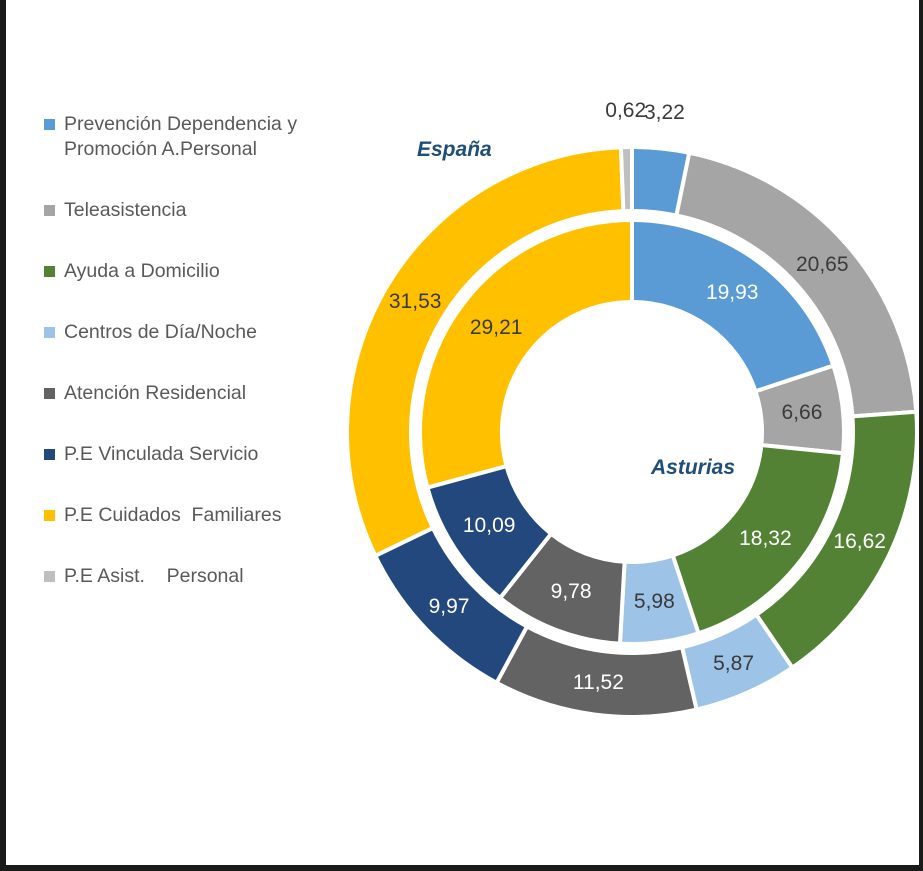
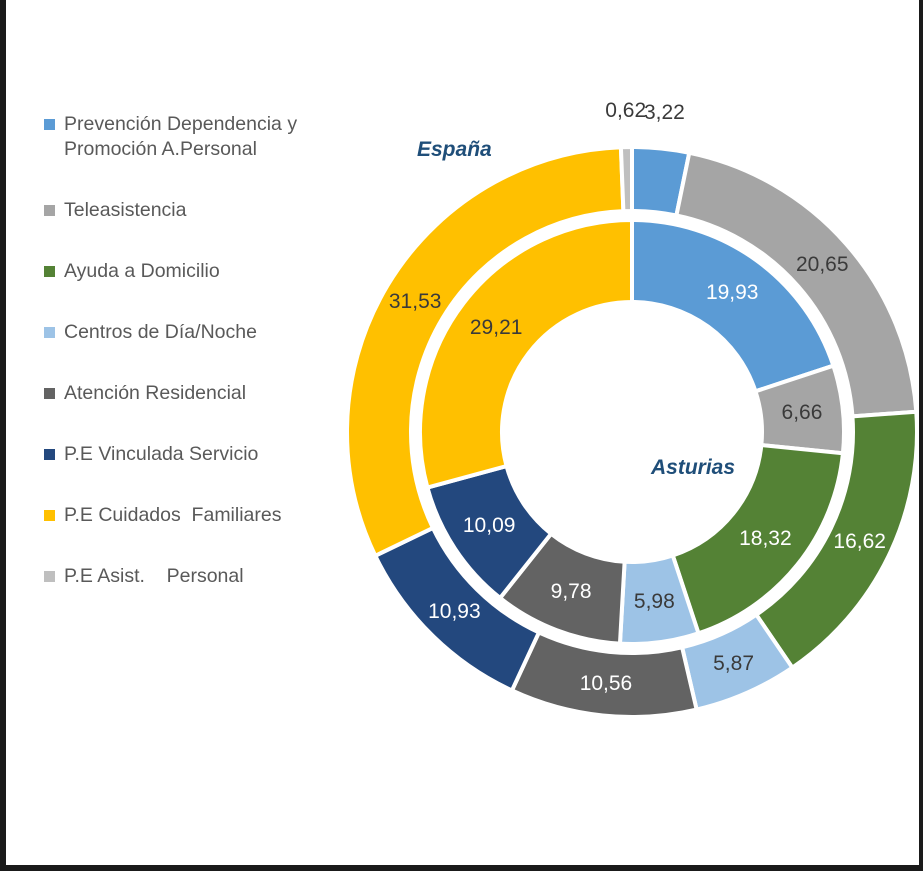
España/Atención Residencial: 11,52 -> 10,56
España/P.E Vinculada Servicio: 9,97 -> 10,93
